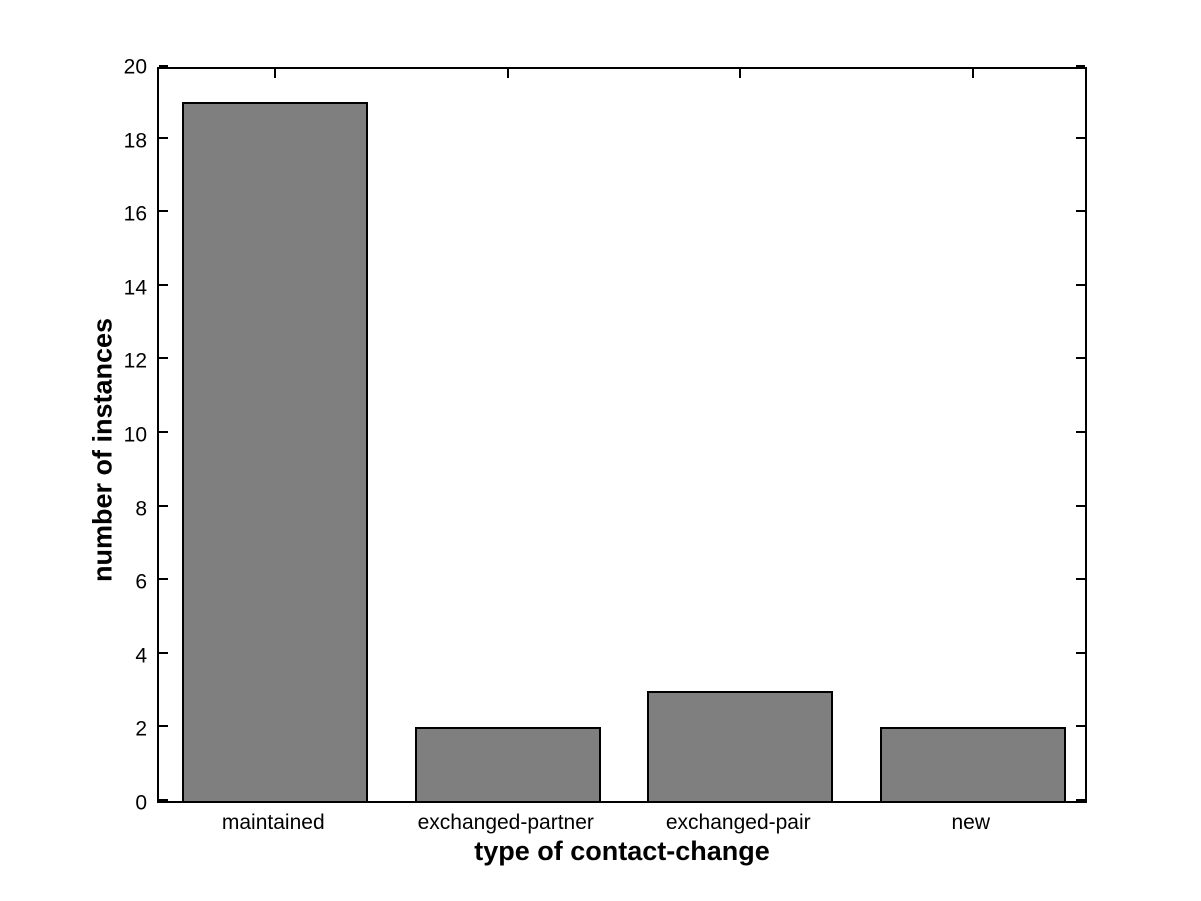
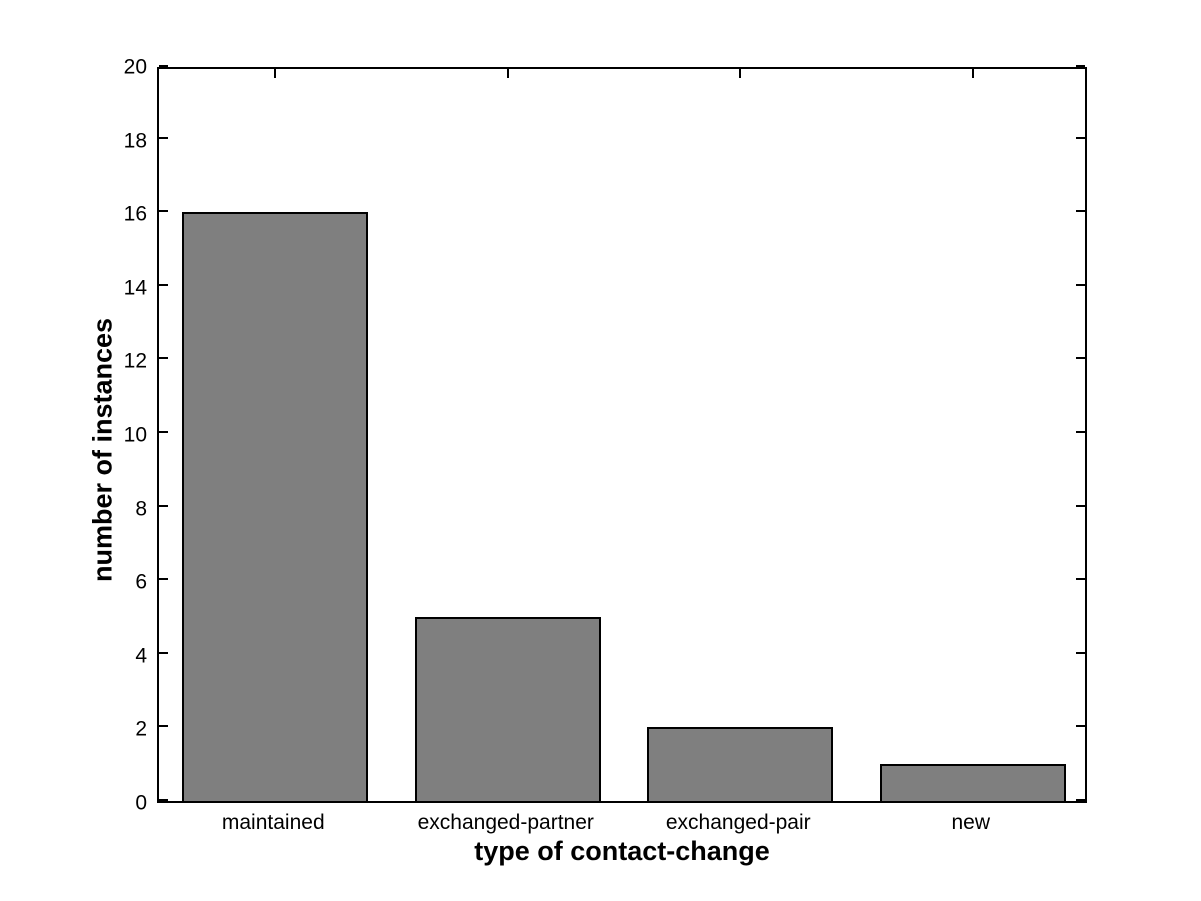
maintained: 19 -> 16
exchanged-partner: 2 -> 5
exchanged-pair: 3 -> 2
new: 2 -> 1
